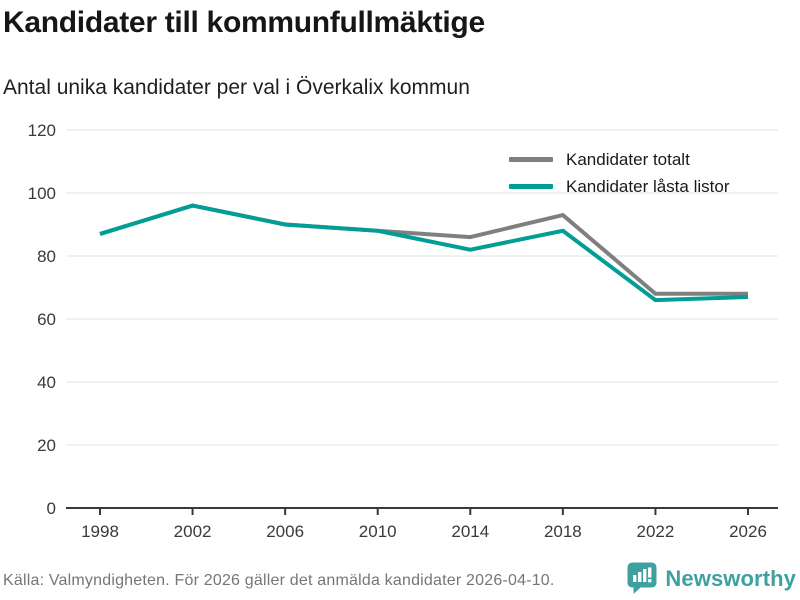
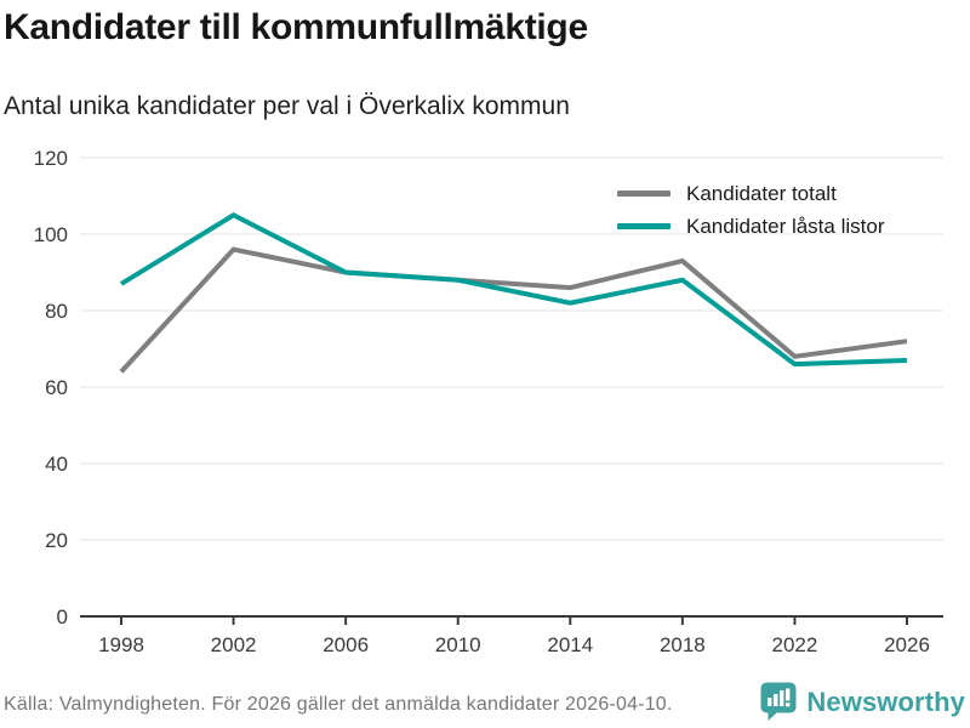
Kandidater totalt/1998: 87 -> 64
Kandidater låsta listor/2002: 96 -> 105
Kandidater totalt/2026: 68 -> 72
